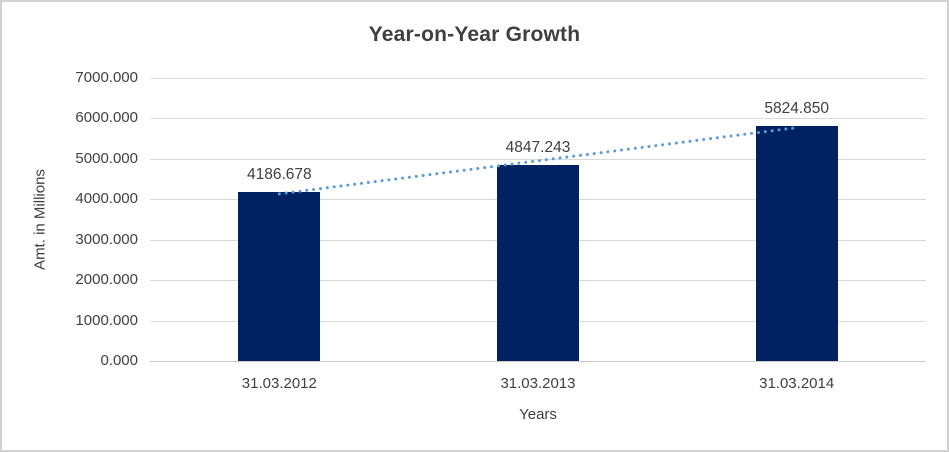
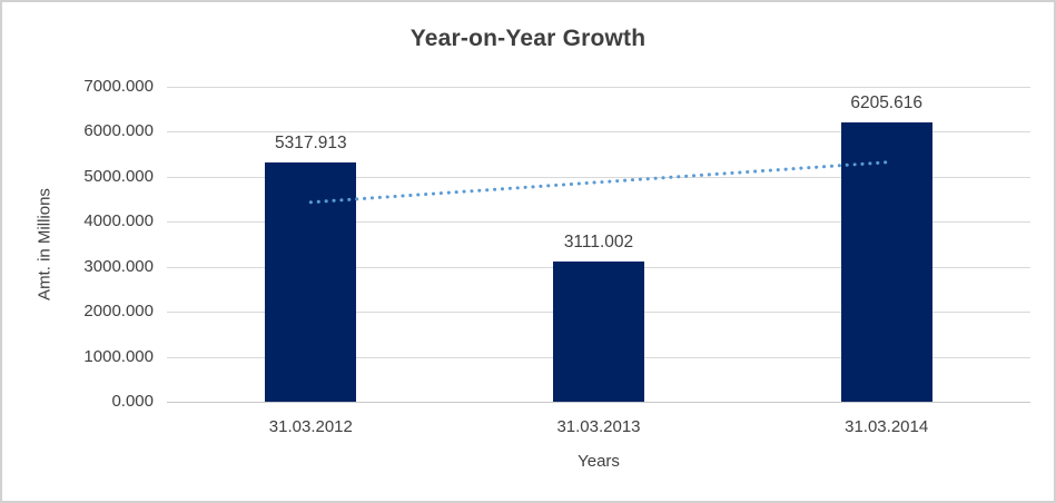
31.03.2012: 4186.678 -> 5317.913
31.03.2013: 4847.243 -> 3111.002
31.03.2014: 5824.850 -> 6205.616
